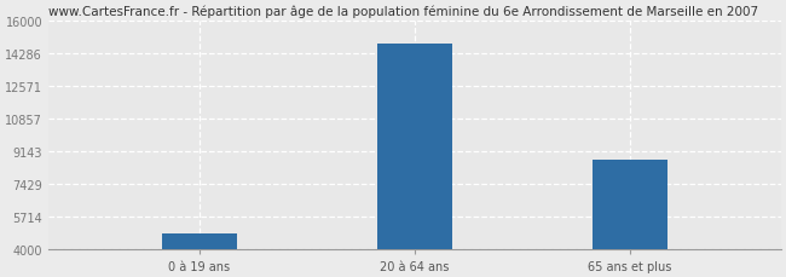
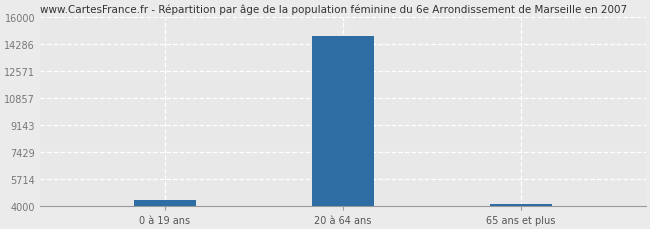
0 à 19 ans: 4800 -> 4400
65 ans et plus: 8700 -> 4100
